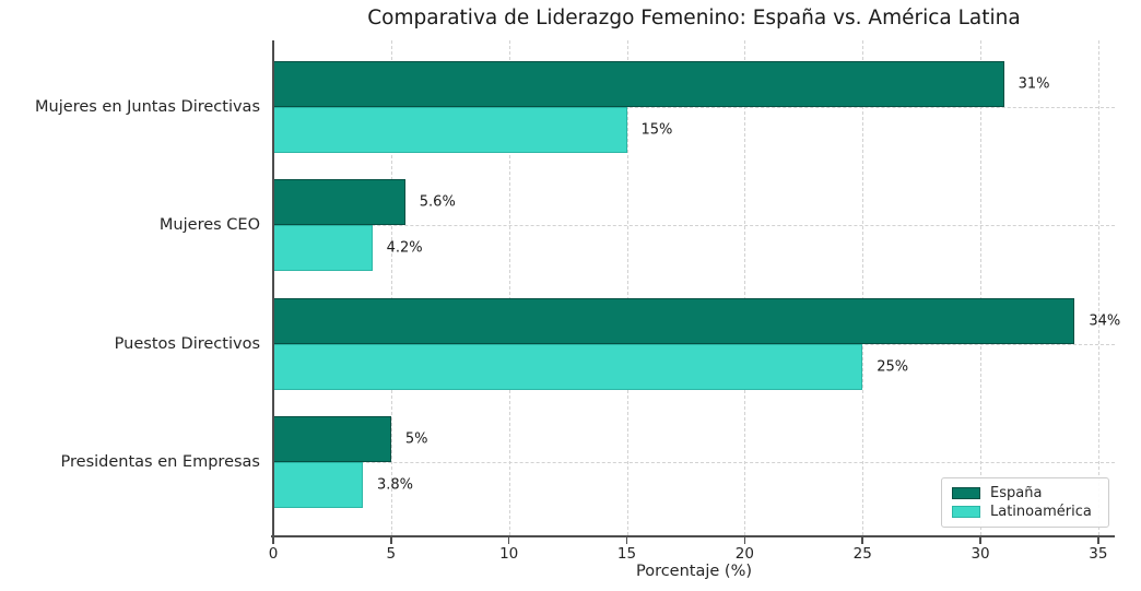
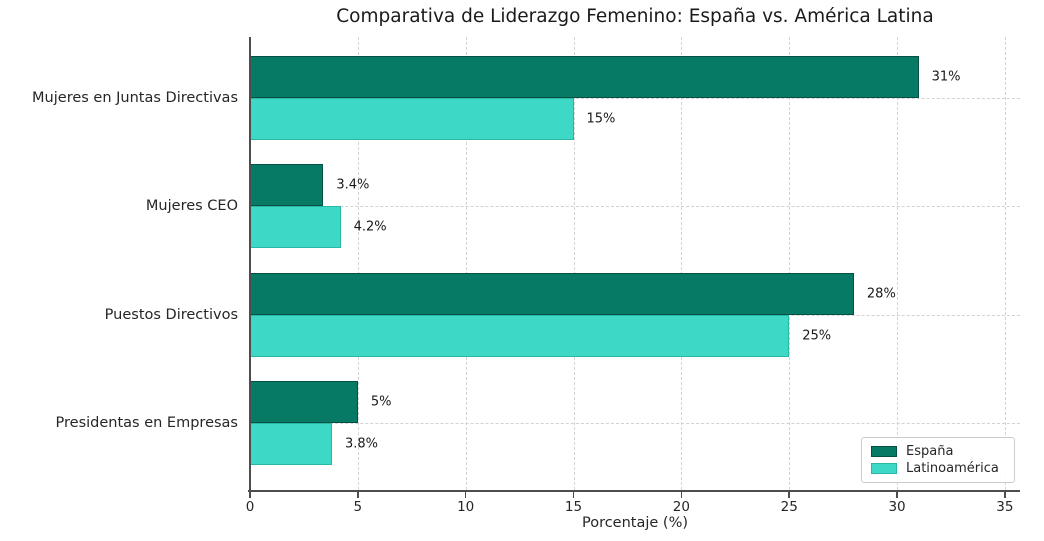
España/Mujeres CEO: 5.6% -> 3.4%
España/Puestos Directivos: 34% -> 28%
